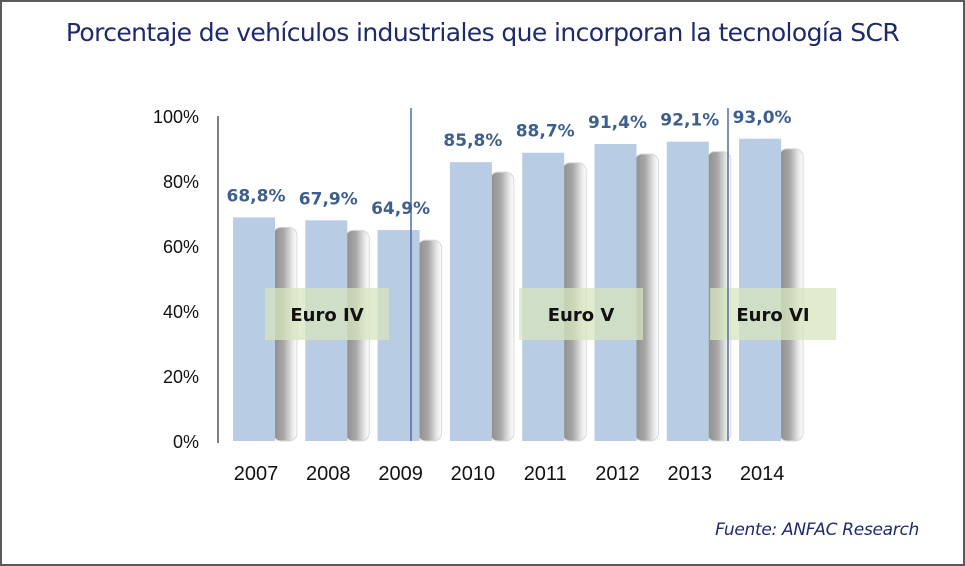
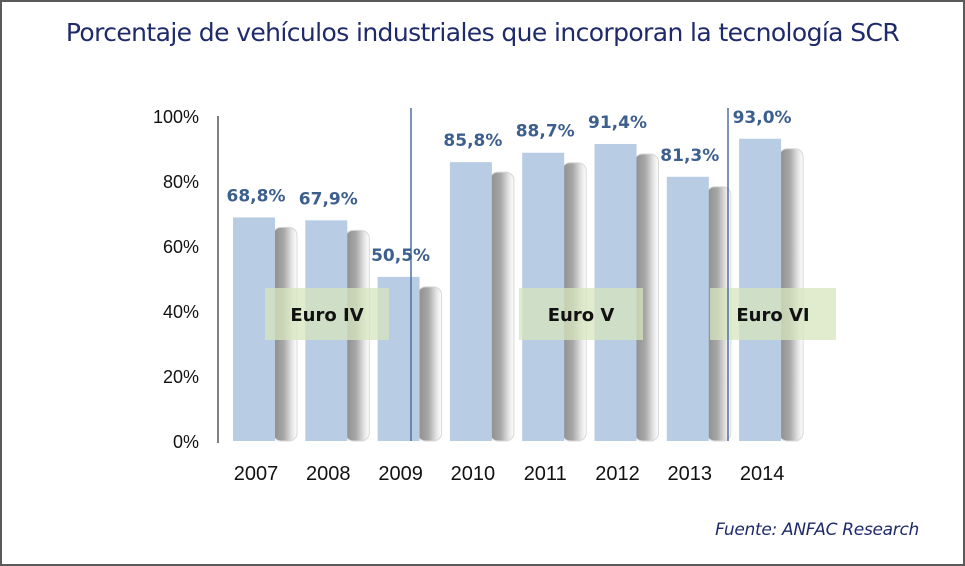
2009: 64,9% -> 50,5%
2013: 92,1% -> 81,3%
